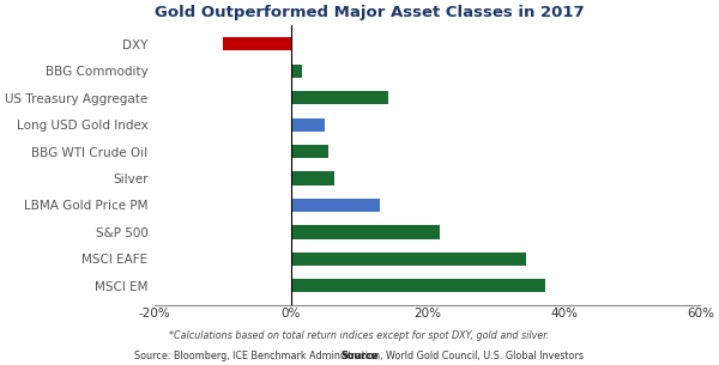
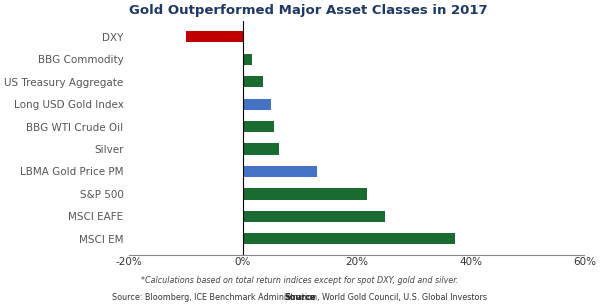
US Treasury Aggregate: 14.2% -> 3.5%
MSCI EAFE: 34.4% -> 25.0%
